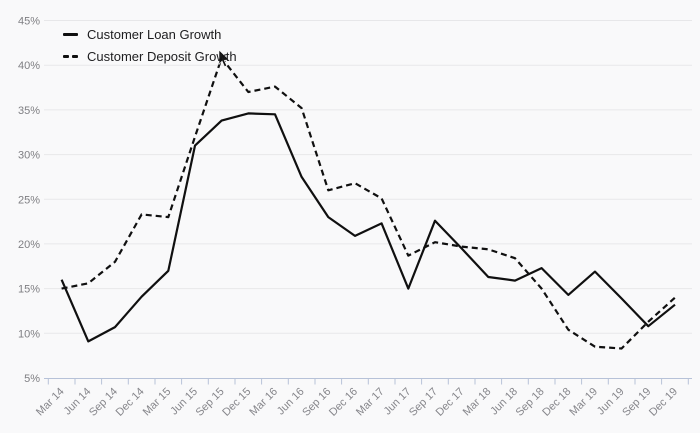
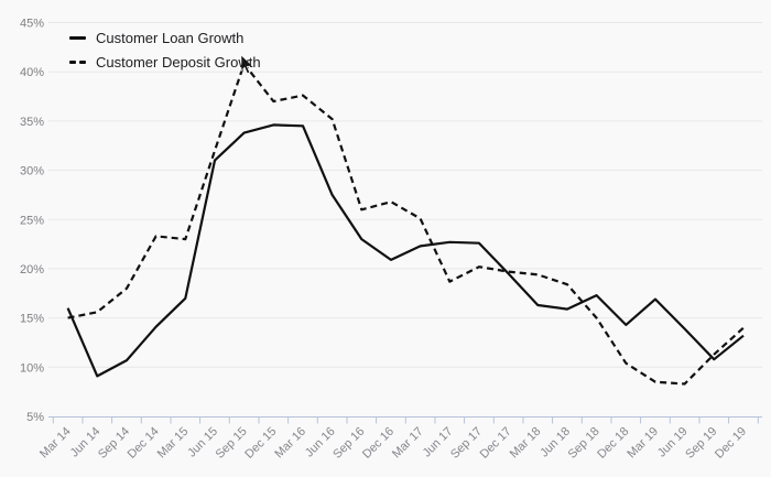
Customer Loan Growth/Jun 17: 15% -> 23%
